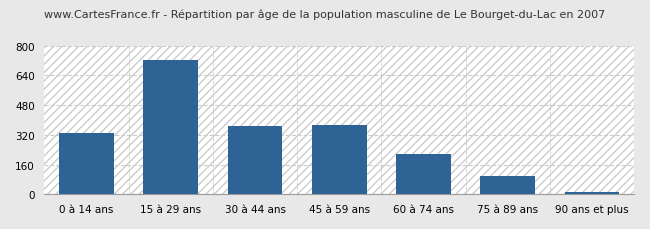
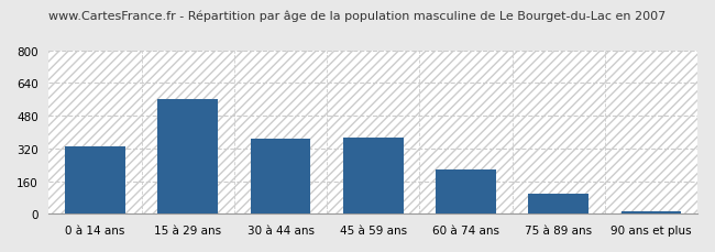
15 à 29 ans: 720 -> 560
